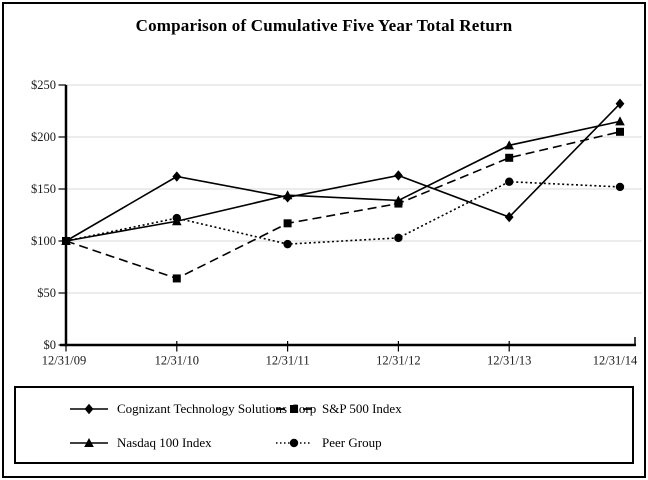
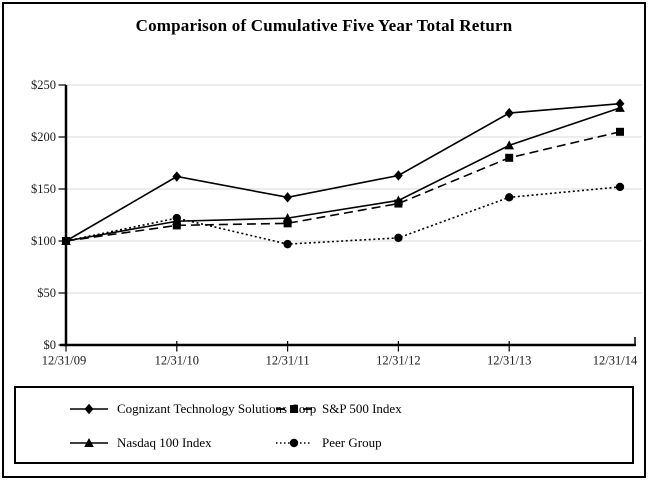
S&P 500 Index/12/31/10: $64 -> $115
Nasdaq 100 Index/12/31/11: $144 -> $122
Cognizant Technology Solutions Corp/12/31/13: $123 -> $223
Peer Group/12/31/13: $157 -> $142
Nasdaq 100 Index/12/31/14: $215 -> $228
